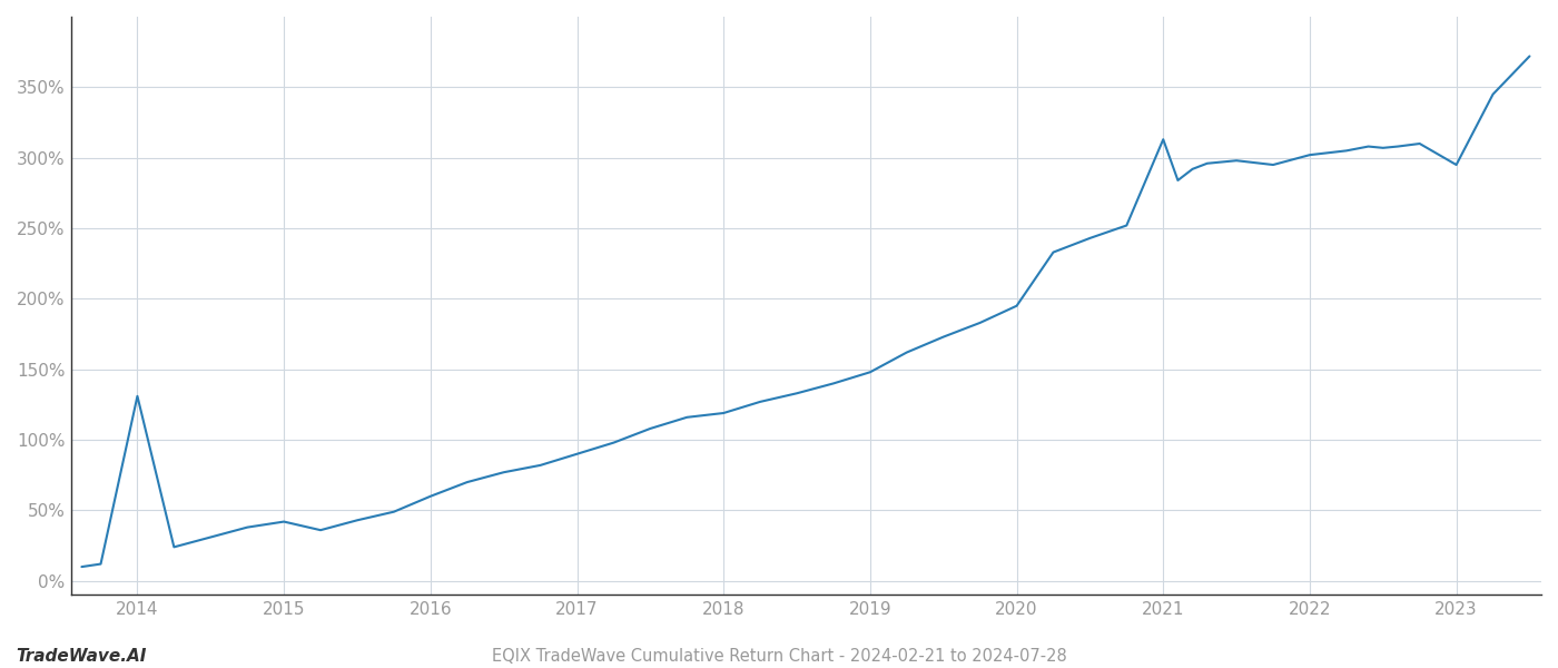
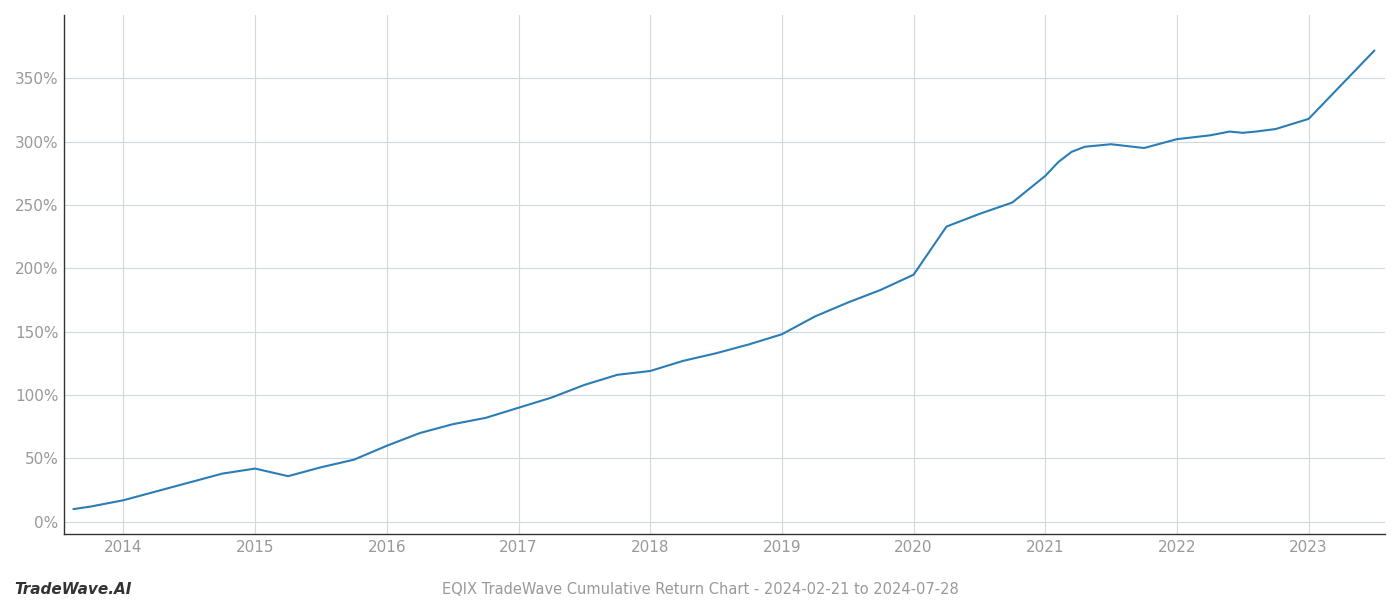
2014: 131% -> 17%
2021: 313% -> 273%
2023: 295% -> 318%
